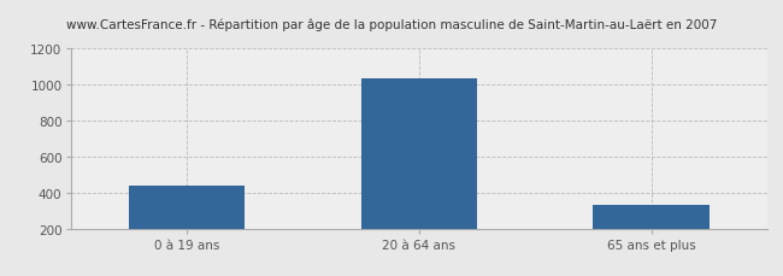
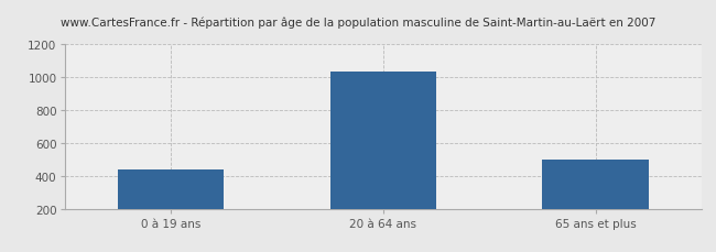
65 ans et plus: 330 -> 500
